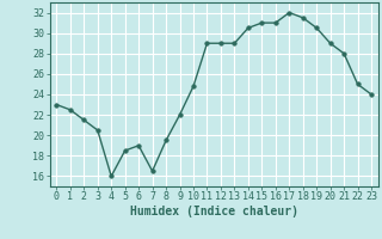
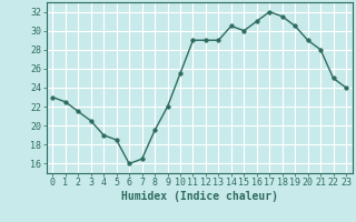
4: 16.0 -> 19.0
6: 19.0 -> 16.0
10: 24.8 -> 25.5
15: 31.0 -> 30.0
